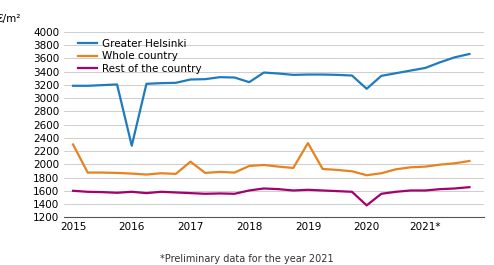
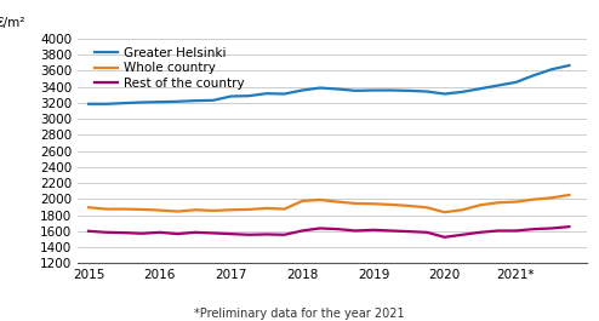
Whole country/2015: 2300 -> 1900
Greater Helsinki/2016: 2280 -> 3210
Whole country/2017: 2040 -> 1860
Greater Helsinki/2018: 3240 -> 3360
Whole country/2019: 2320 -> 1940
Greater Helsinki/2020: 3140 -> 3310
Rest of the country/2020: 1380 -> 1520
